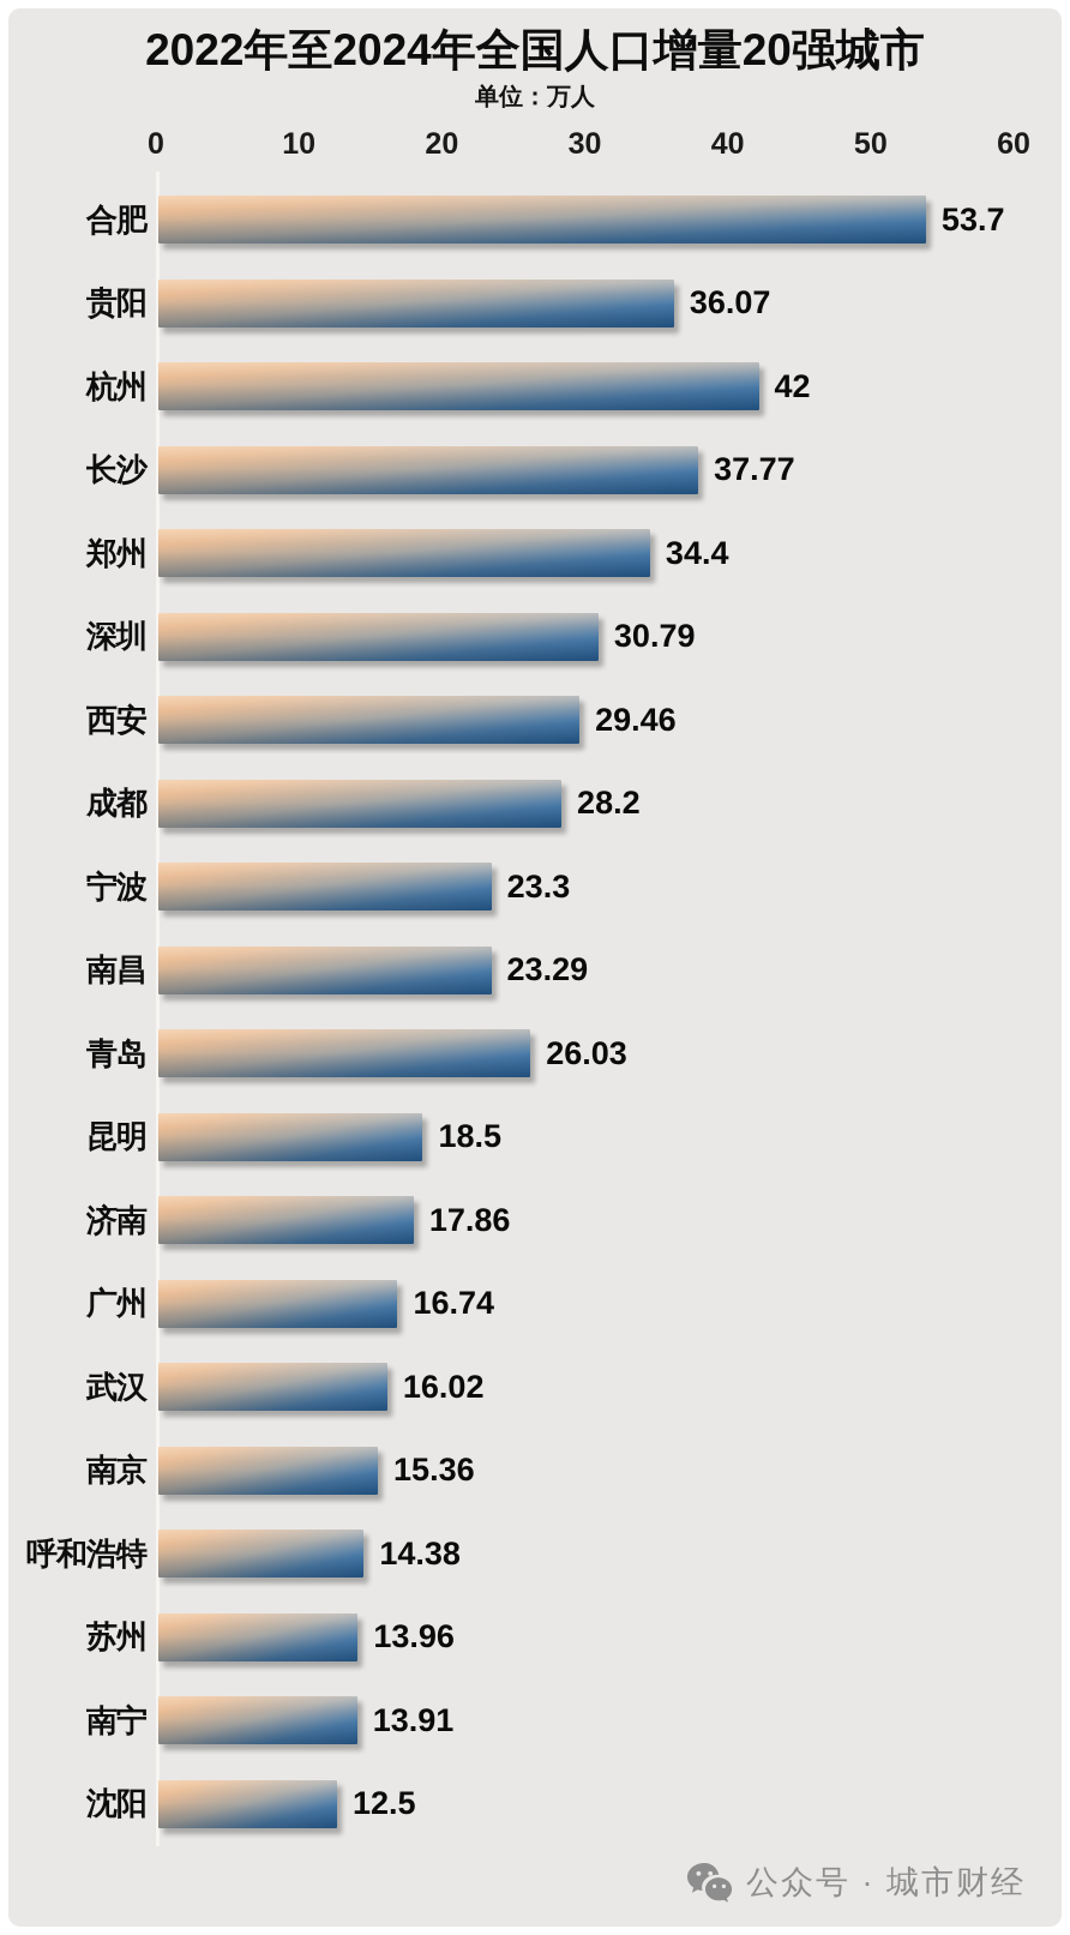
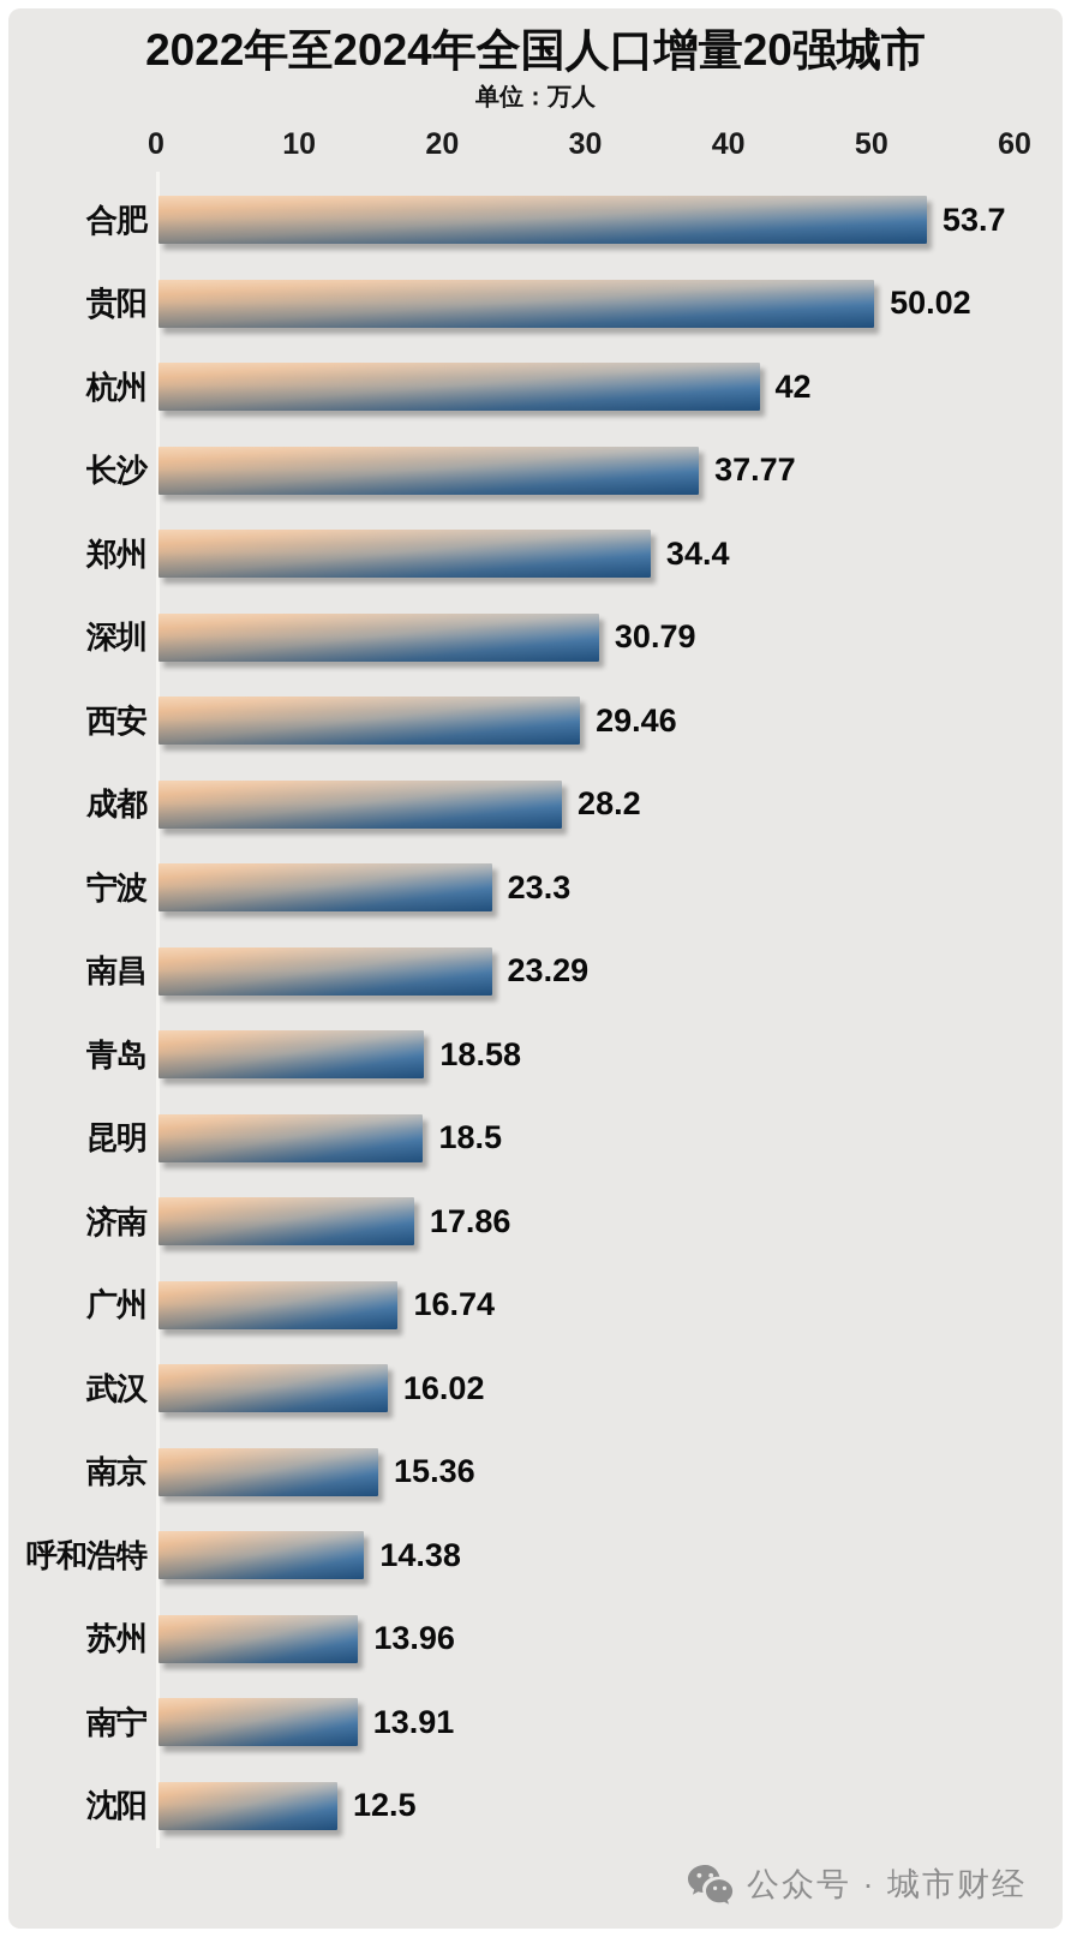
贵阳: 36.07 -> 50.02
青岛: 26.03 -> 18.58
